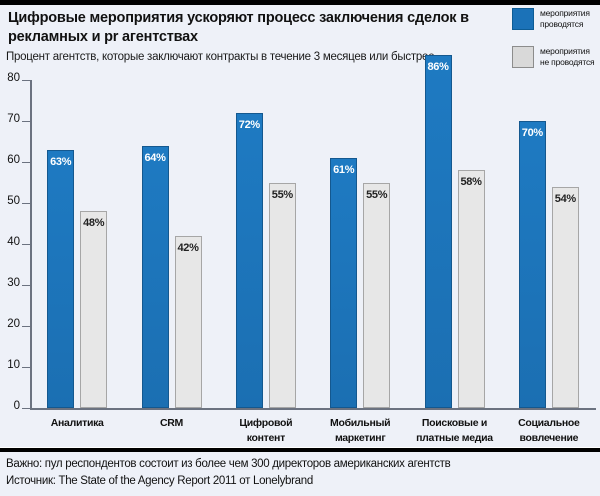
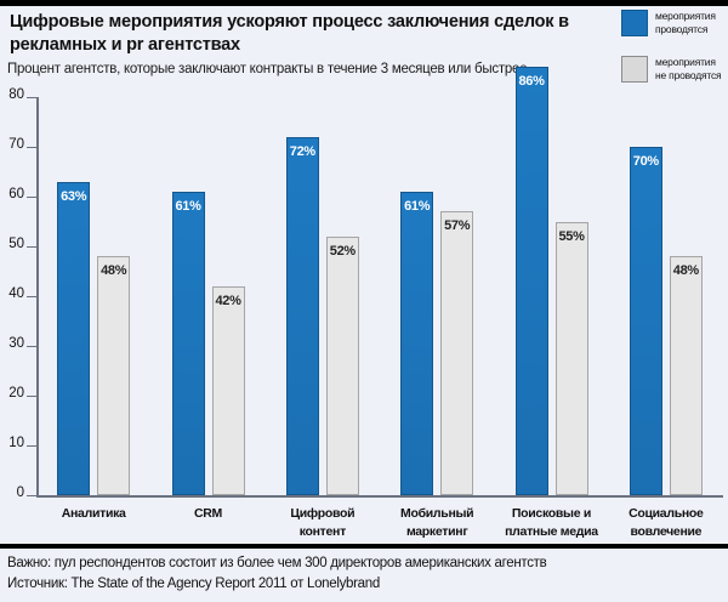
мероприятия проводятся/CRM: 64% -> 61%
мероприятия не проводятся/Цифровой контент: 55% -> 52%
мероприятия не проводятся/Мобильный маркетинг: 55% -> 57%
мероприятия не проводятся/Поисковые и платные медиа: 58% -> 55%
мероприятия не проводятся/Социальное вовлечение: 54% -> 48%
